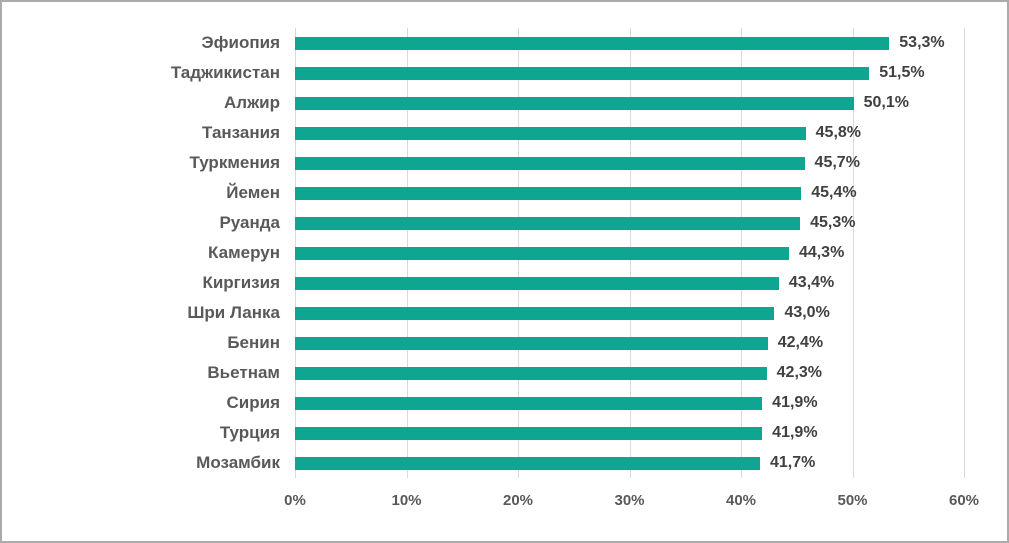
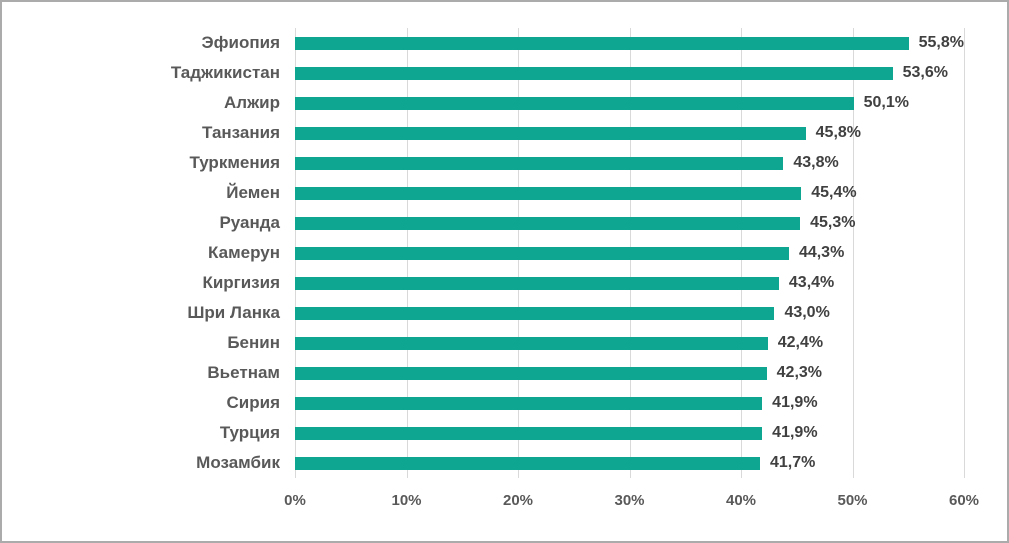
Эфиопия: 53,3% -> 55,8%
Таджикистан: 51,5% -> 53,6%
Туркмения: 45,7% -> 43,8%
